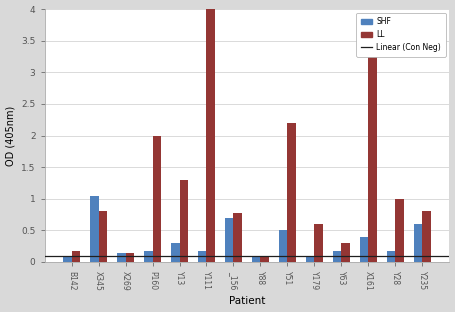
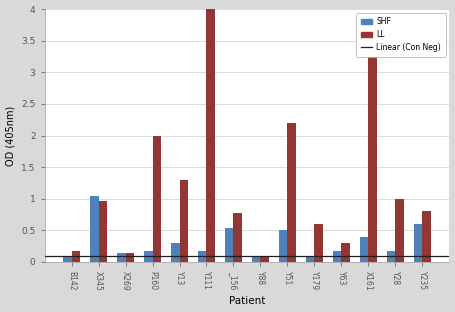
LL/X345: 0.80 -> 0.96
SHF/_156: 0.70 -> 0.54
